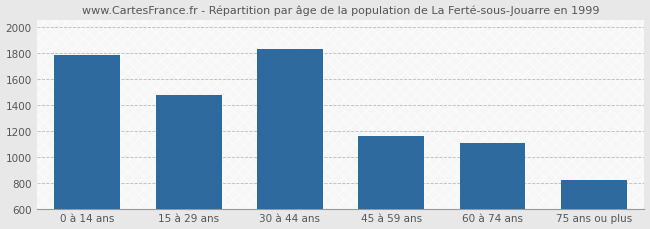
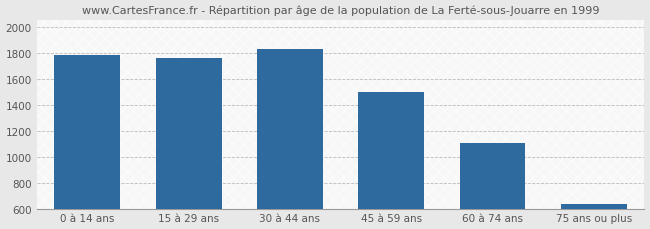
15 à 29 ans: 1470 -> 1760
45 à 59 ans: 1160 -> 1500
75 ans ou plus: 820 -> 640
